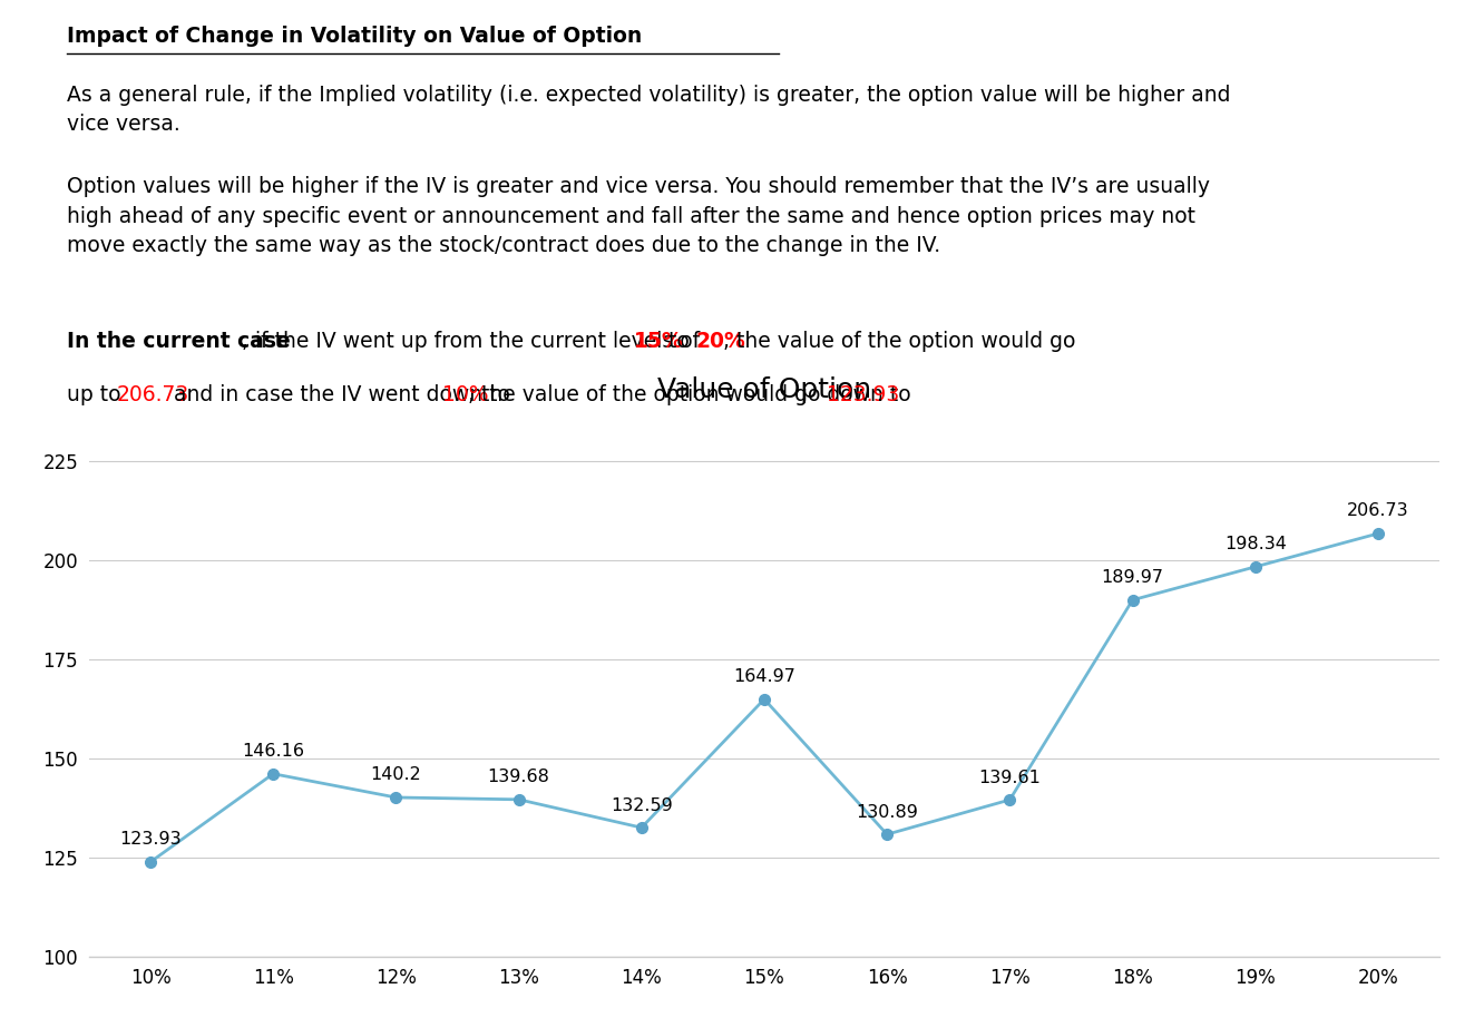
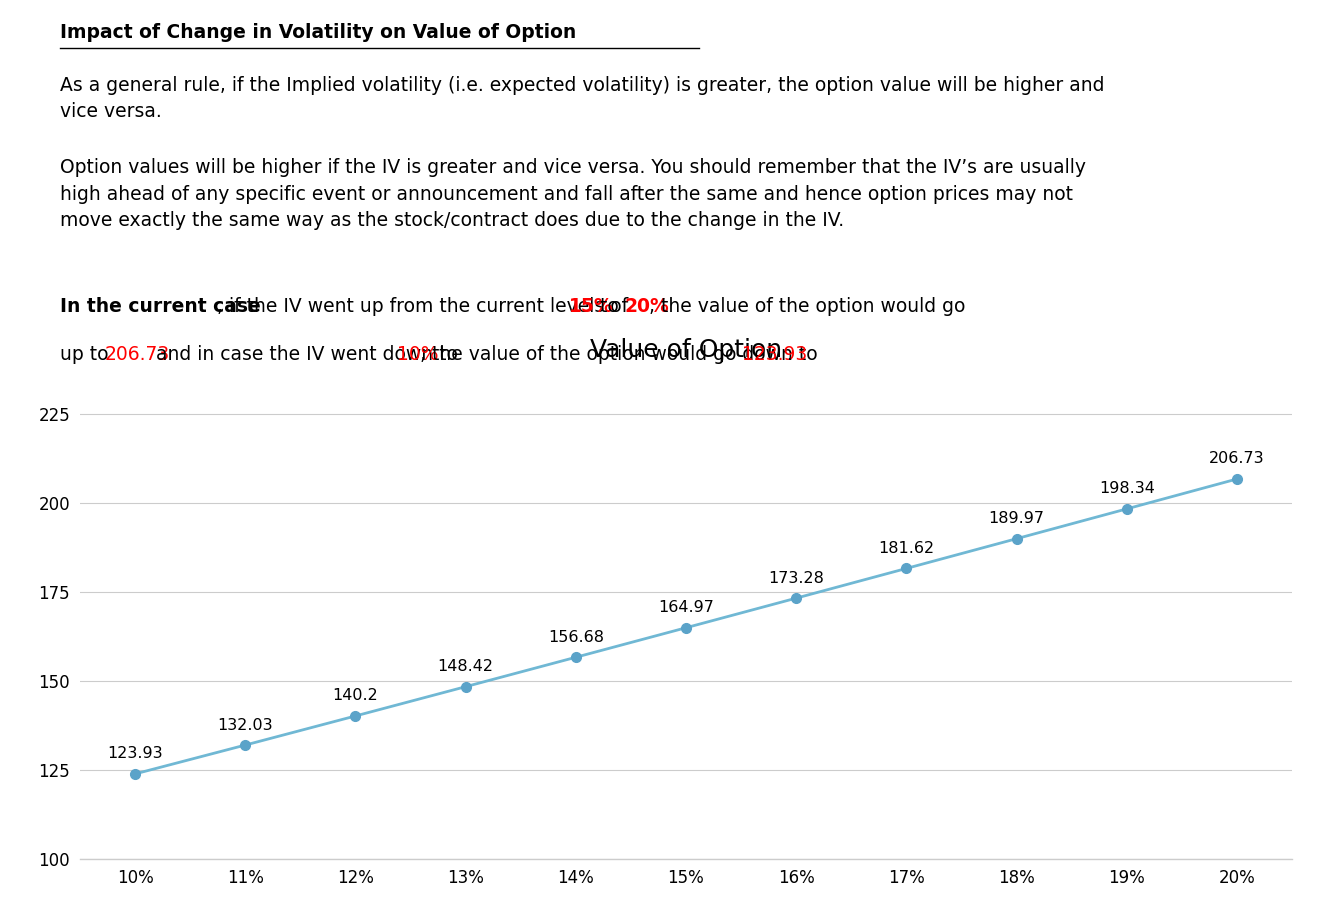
11%: 146.16 -> 132.03
13%: 139.68 -> 148.42
14%: 132.59 -> 156.68
16%: 130.89 -> 173.28
17%: 139.61 -> 181.62
